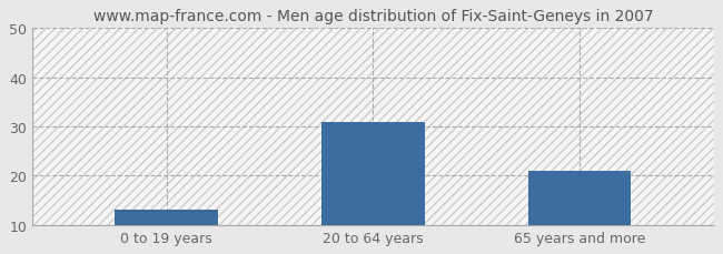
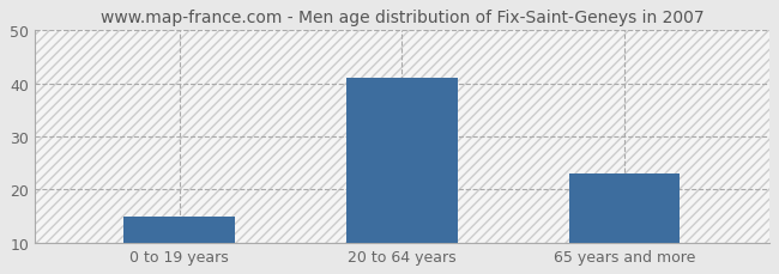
0 to 19 years: 13 -> 15
20 to 64 years: 31 -> 41
65 years and more: 21 -> 23
